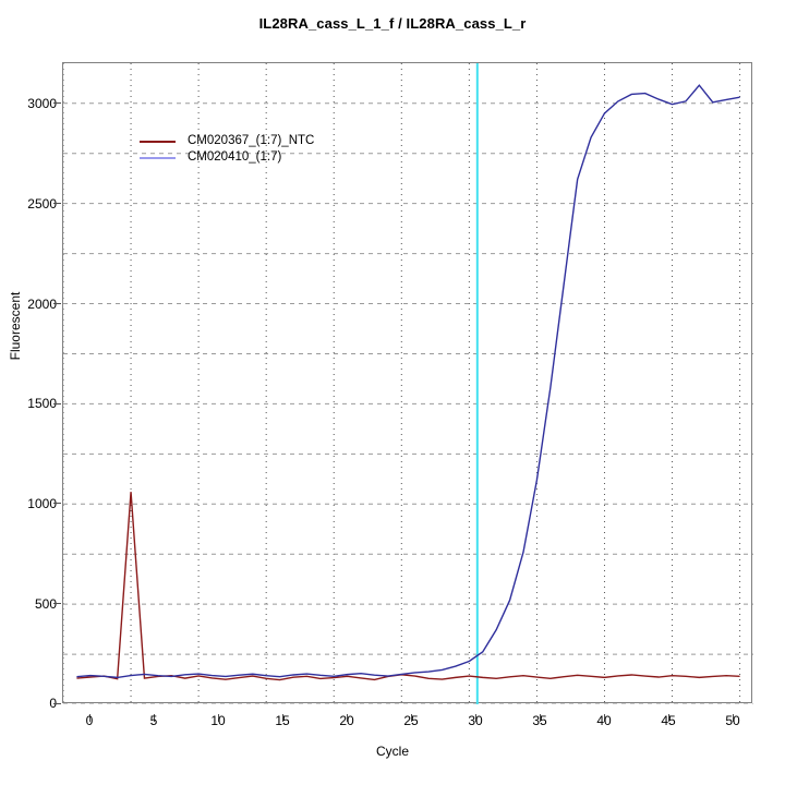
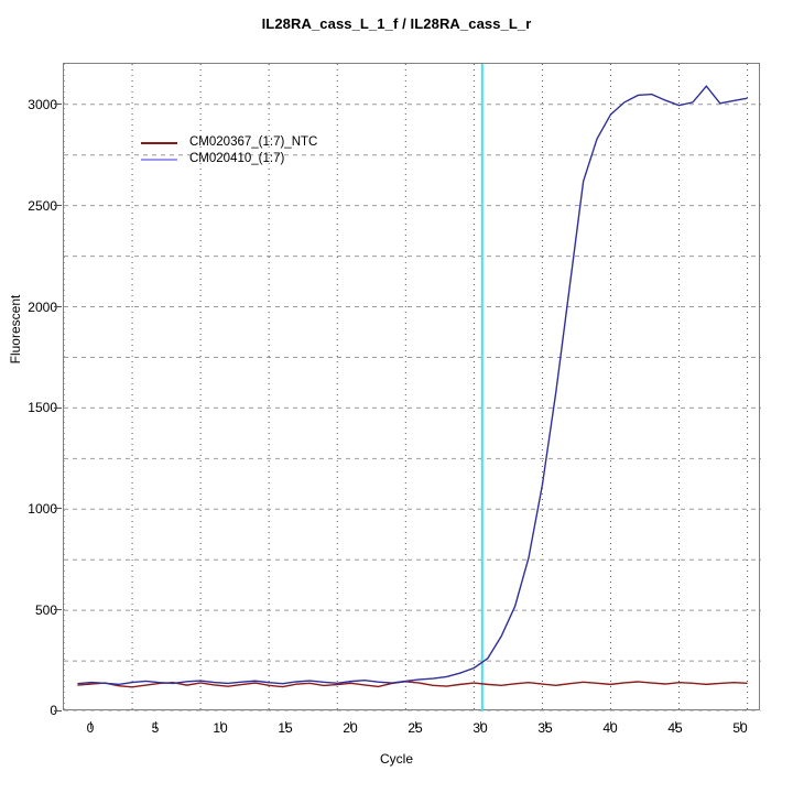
CM020367_(1:7)_NTC/5: 1060 -> 120
